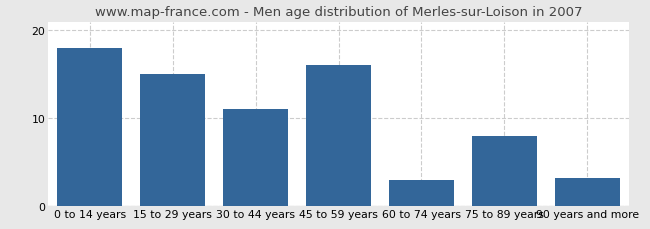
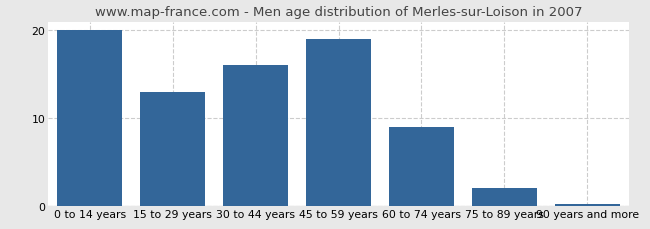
0 to 14 years: 18.0 -> 20.0
15 to 29 years: 15.0 -> 13.0
30 to 44 years: 11.0 -> 16.0
45 to 59 years: 16.0 -> 19.0
60 to 74 years: 3.0 -> 9.0
75 to 89 years: 8.0 -> 2.0
90 years and more: 3.2 -> 0.2
